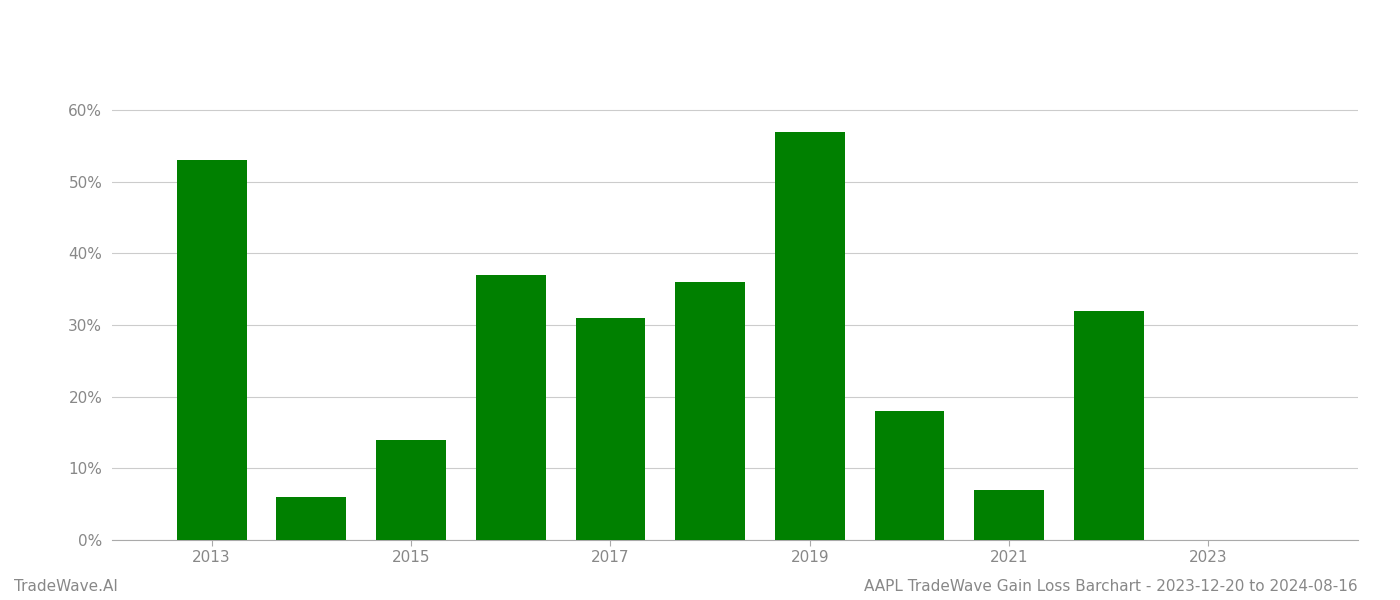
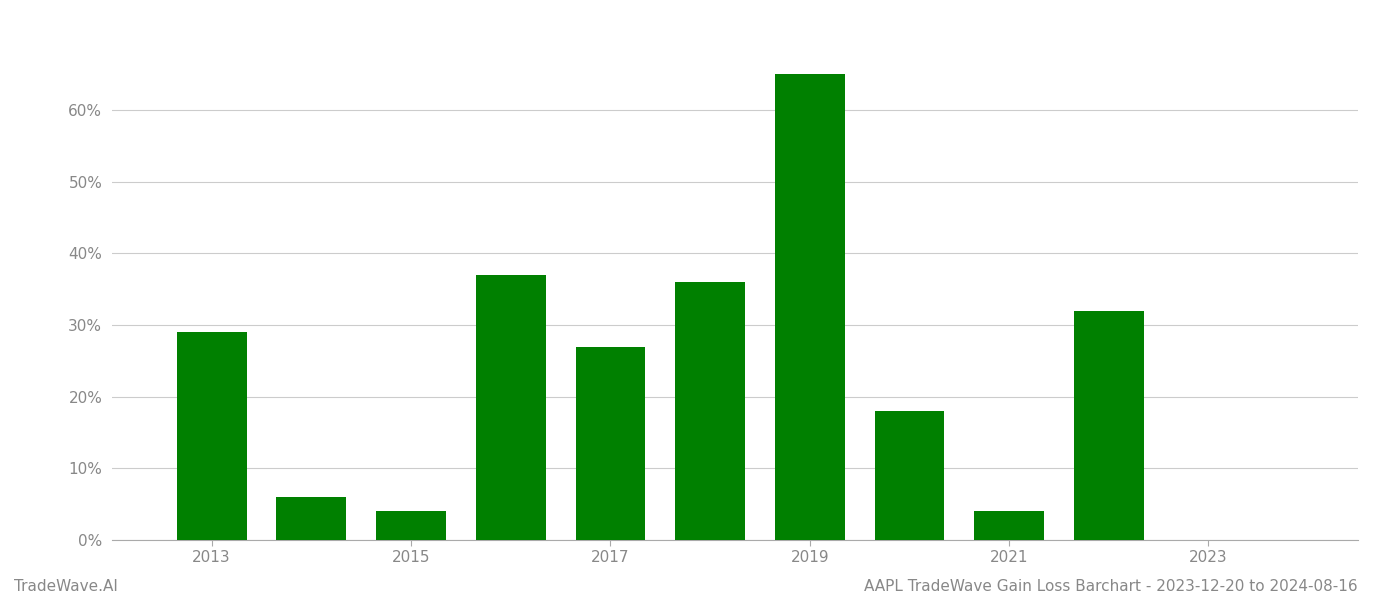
2013: 53% -> 29%
2015: 14% -> 4%
2017: 31% -> 27%
2019: 57% -> 65%
2021: 7% -> 4%
